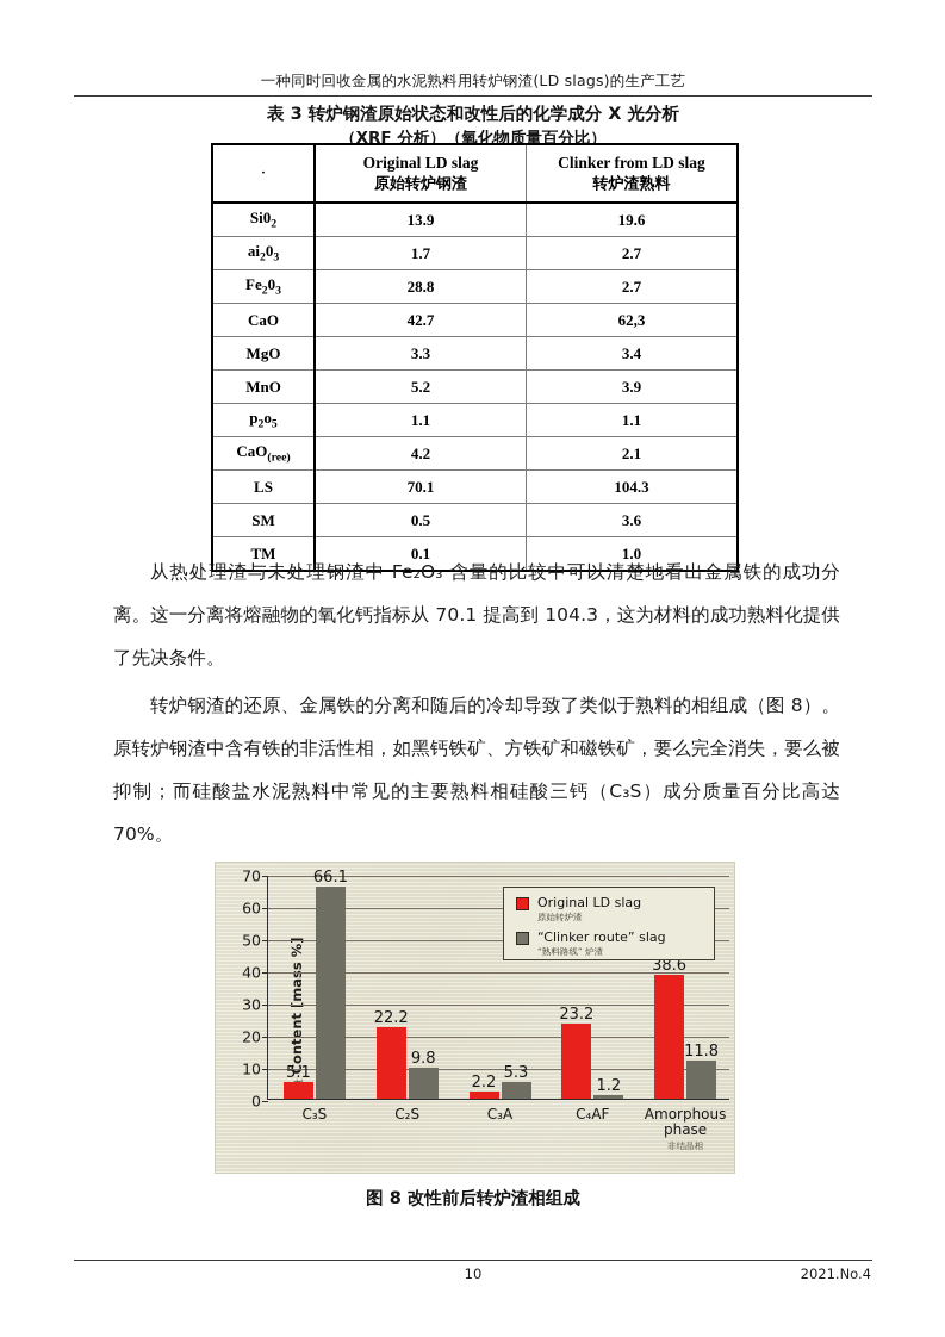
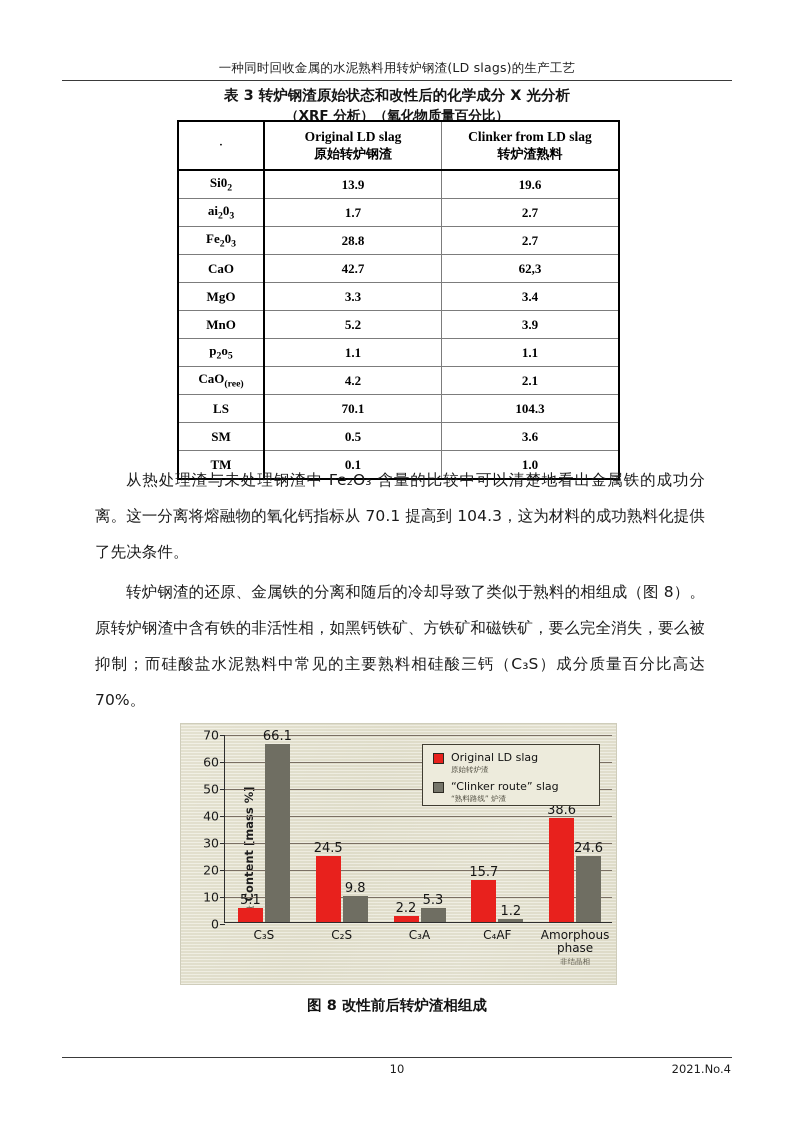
Original LD slag/C₂S: 22.2 -> 24.5
Original LD slag/C₄AF: 23.2 -> 15.7
“Clinker route” slag/Amorphous phase: 11.8 -> 24.6
